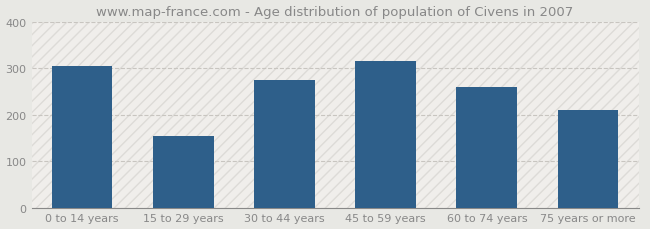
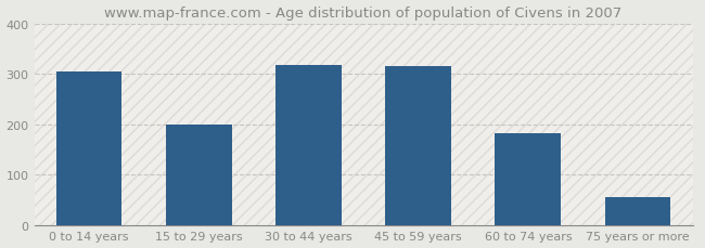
15 to 29 years: 155 -> 200
30 to 44 years: 275 -> 318
60 to 74 years: 260 -> 183
75 years or more: 210 -> 55
